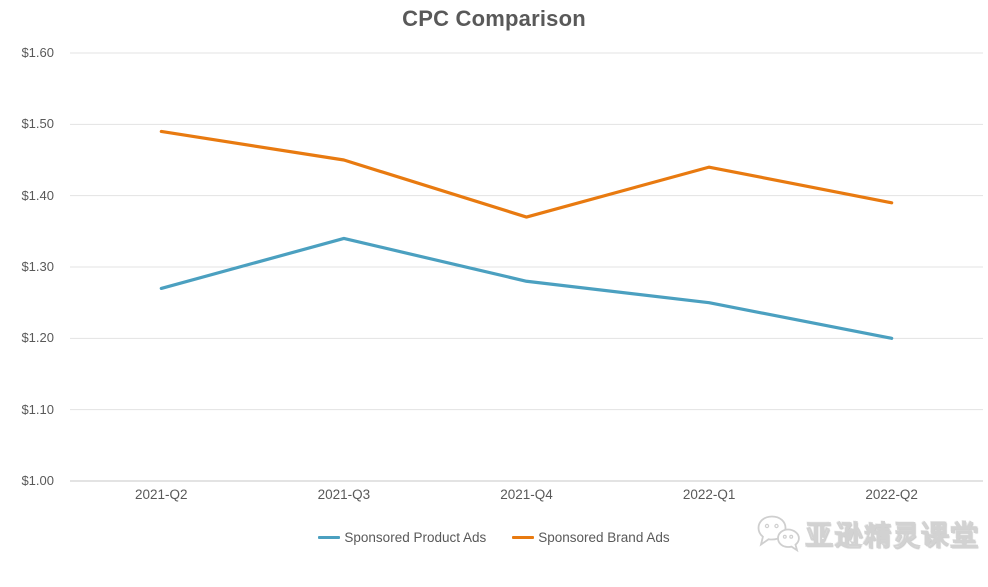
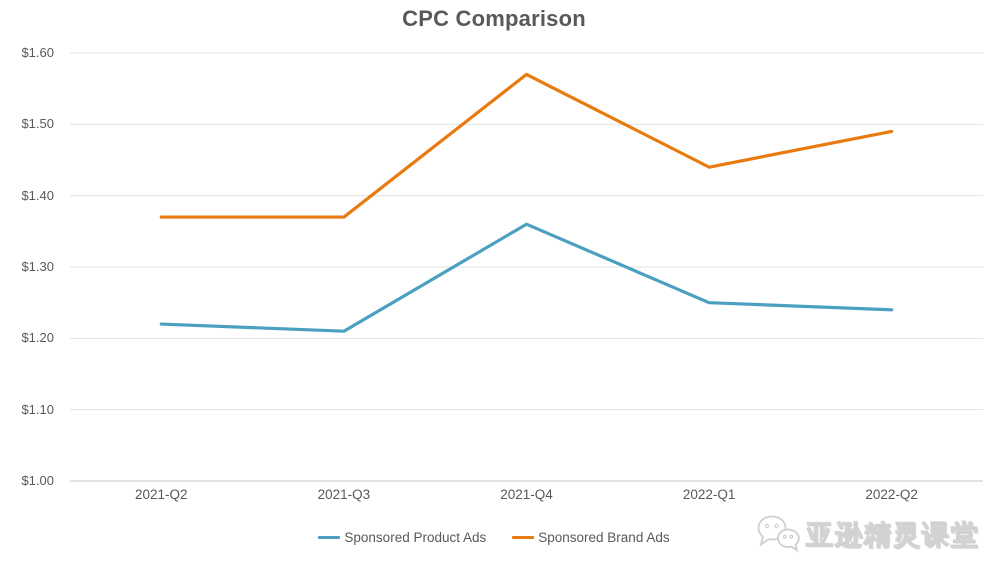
Sponsored Product Ads/2021-Q2: $1.27 -> $1.22
Sponsored Brand Ads/2021-Q2: $1.49 -> $1.37
Sponsored Product Ads/2021-Q3: $1.34 -> $1.21
Sponsored Brand Ads/2021-Q3: $1.45 -> $1.37
Sponsored Product Ads/2021-Q4: $1.28 -> $1.36
Sponsored Brand Ads/2021-Q4: $1.37 -> $1.57
Sponsored Product Ads/2022-Q2: $1.20 -> $1.24
Sponsored Brand Ads/2022-Q2: $1.39 -> $1.49
